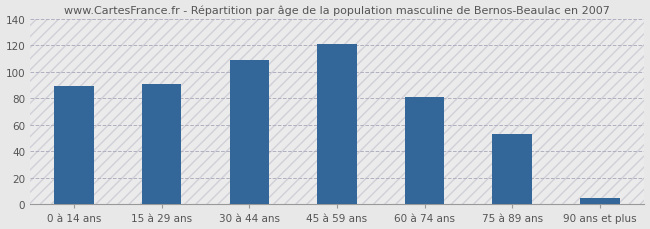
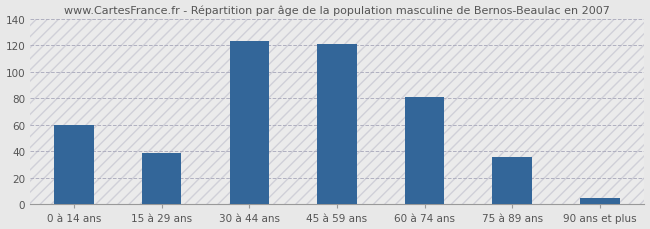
0 à 14 ans: 89 -> 60
15 à 29 ans: 91 -> 39
30 à 44 ans: 109 -> 123
75 à 89 ans: 53 -> 36
